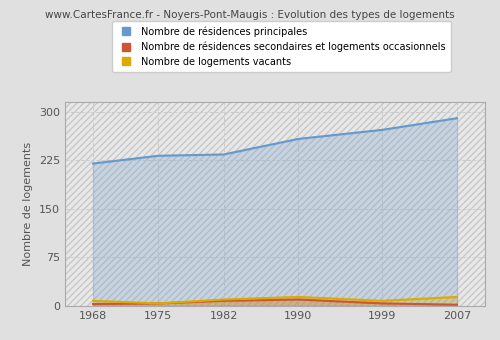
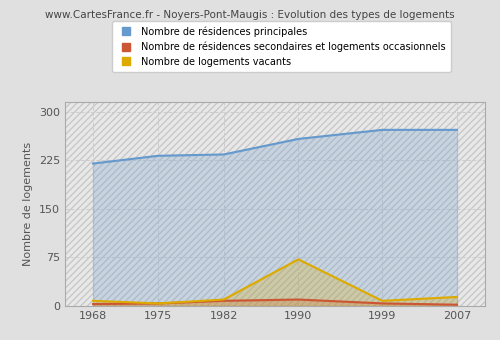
Nombre de logements vacants/1990: 14 -> 72
Nombre de résidences principales/2007: 290 -> 272
